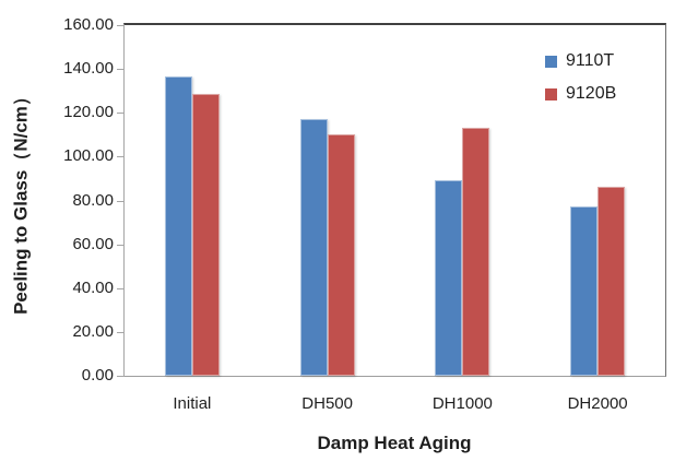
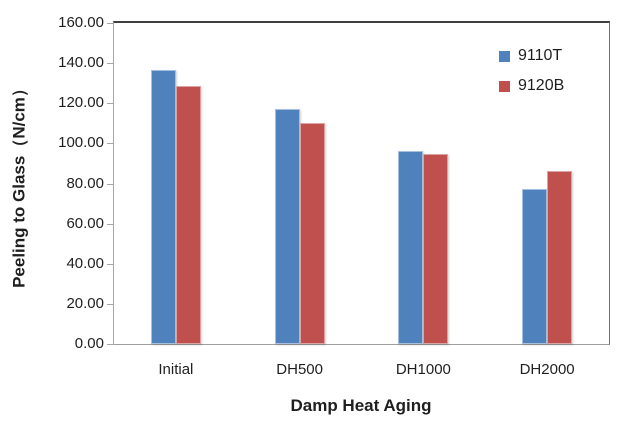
9110T/DH1000: 89 -> 96
9120B/DH1000: 113 -> 94
